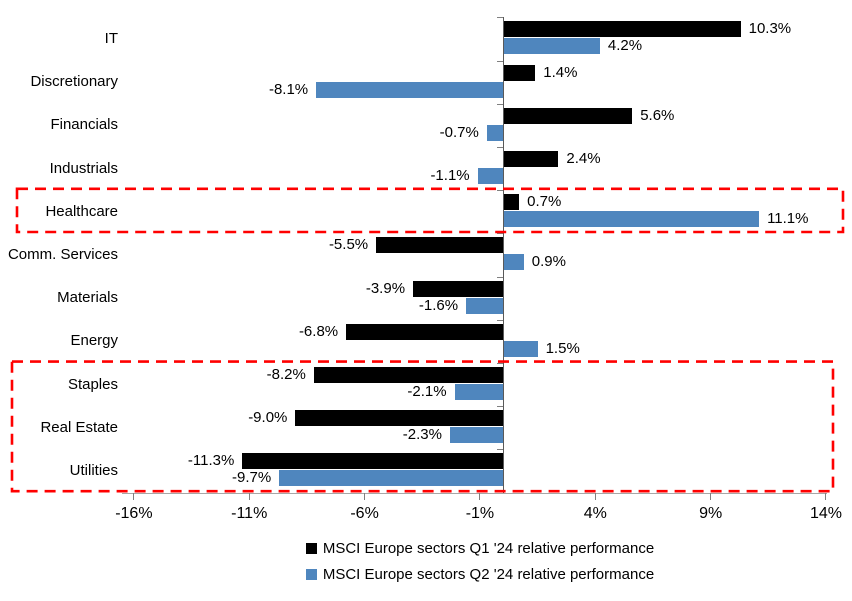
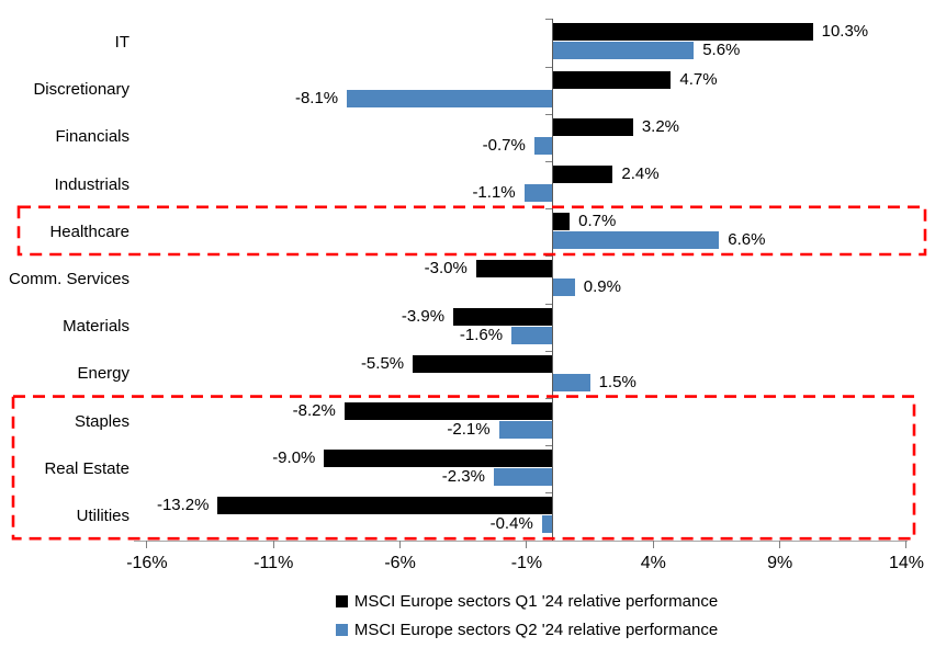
MSCI Europe sectors Q2 '24 relative performance/IT: 4.2% -> 5.6%
MSCI Europe sectors Q1 '24 relative performance/Discretionary: 1.4% -> 4.7%
MSCI Europe sectors Q1 '24 relative performance/Financials: 5.6% -> 3.2%
MSCI Europe sectors Q2 '24 relative performance/Healthcare: 11.1% -> 6.6%
MSCI Europe sectors Q1 '24 relative performance/Comm. Services: -5.5% -> -3.0%
MSCI Europe sectors Q1 '24 relative performance/Energy: -6.8% -> -5.5%
MSCI Europe sectors Q1 '24 relative performance/Utilities: -11.3% -> -13.2%
MSCI Europe sectors Q2 '24 relative performance/Utilities: -9.7% -> -0.4%
